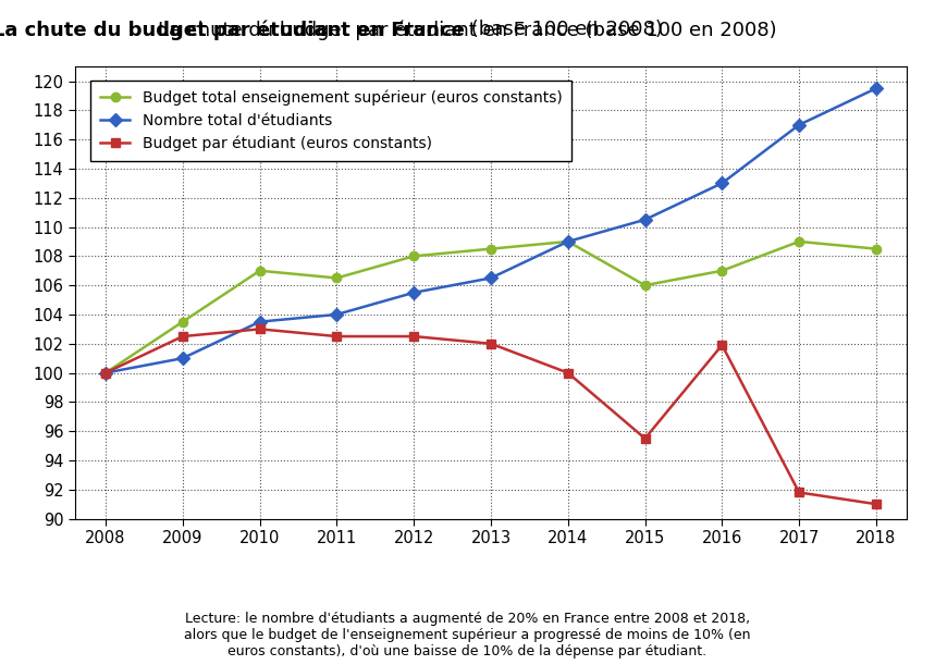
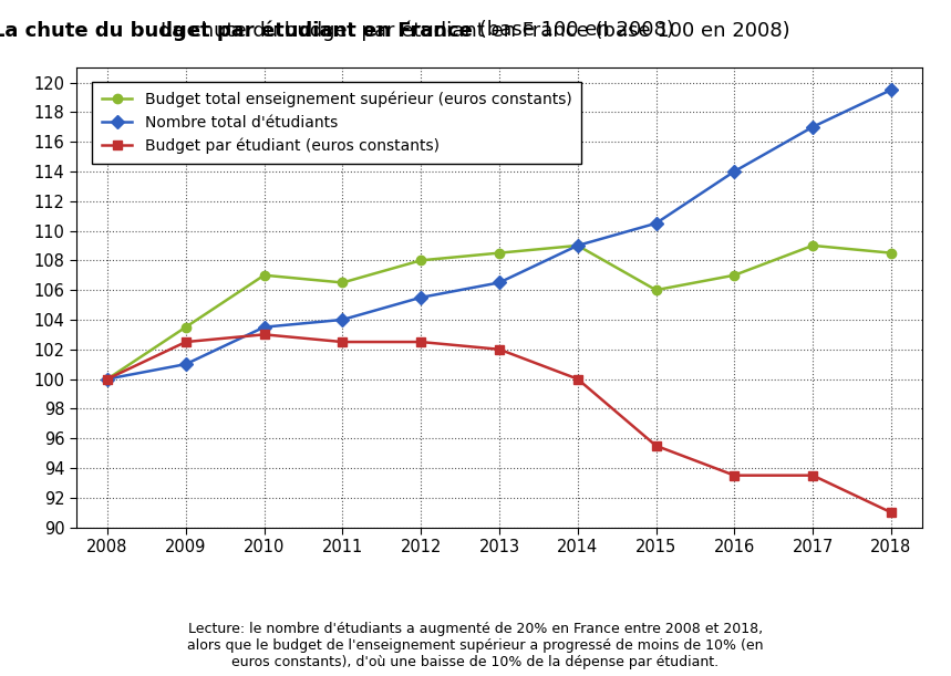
Nombre total d'étudiants/2016: 113.0 -> 114.0
Budget par étudiant (euros constants)/2016: 101.9 -> 93.5
Budget par étudiant (euros constants)/2017: 91.8 -> 93.5
